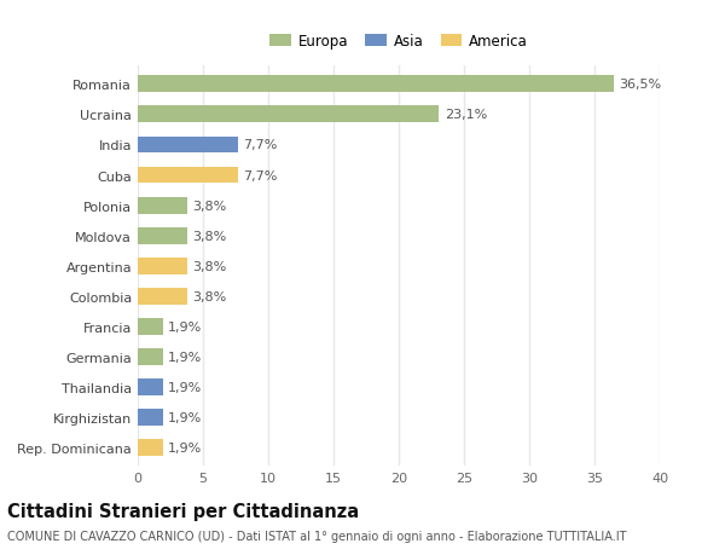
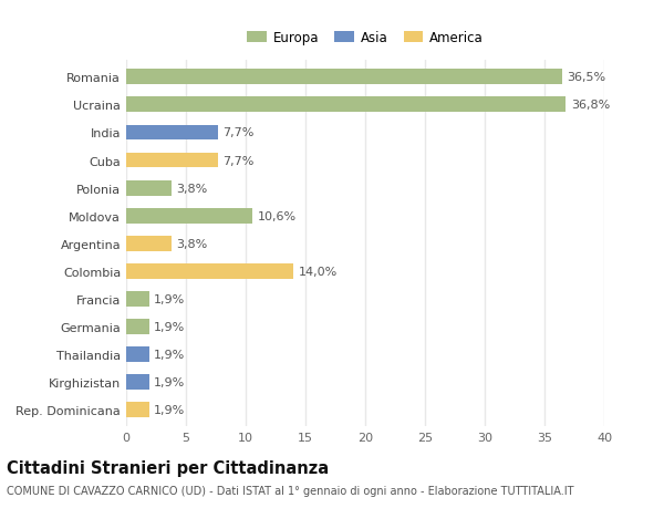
Ucraina: 23,1% -> 36,8%
Moldova: 3,8% -> 10,6%
Colombia: 3,8% -> 14,0%
